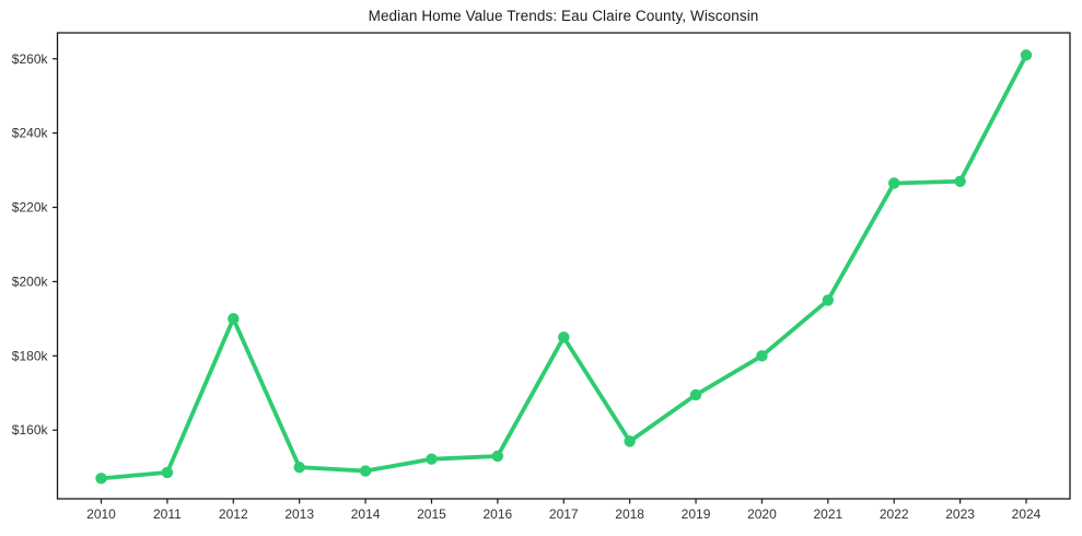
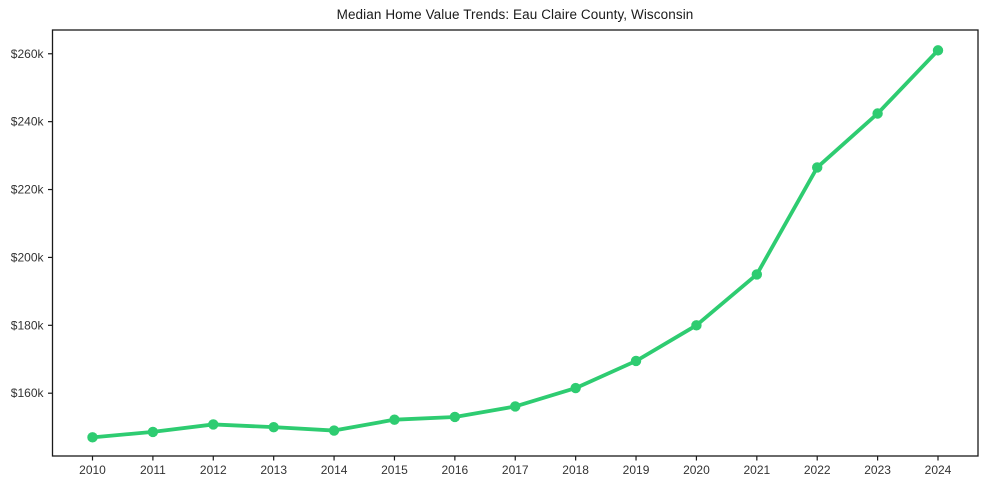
2012: $190k -> $151k
2017: $185k -> $156k
2018: $157k -> $162k
2023: $227k -> $242k
